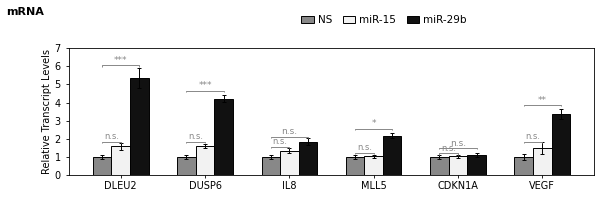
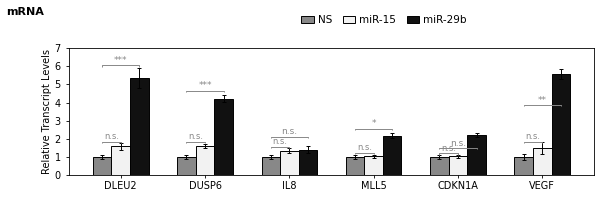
miR-29b/IL8: 1.9 -> 1.4
miR-29b/CDKN1A: 1.1 -> 2.2
miR-29b/VEGF: 3.4 -> 5.6
